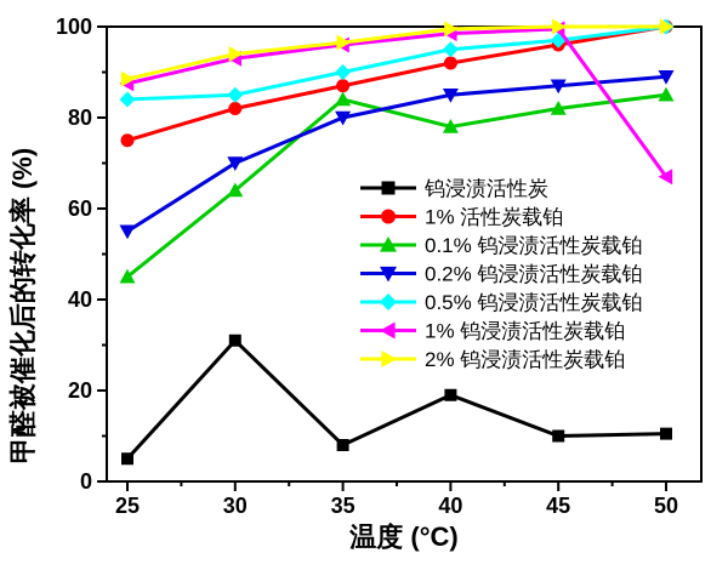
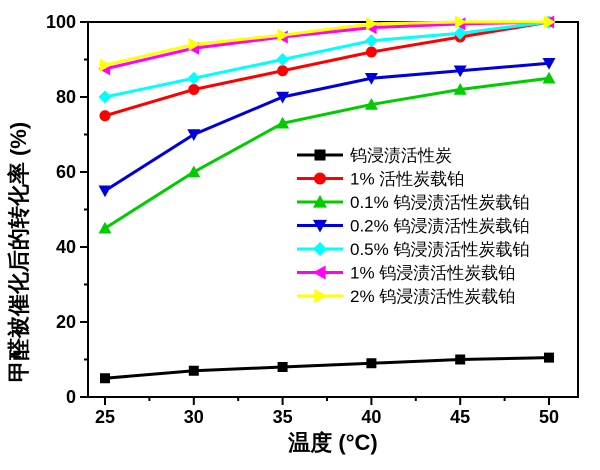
0.5% 钨浸渍活性炭载铂/25: 84 -> 80
钨浸渍活性炭/30: 31 -> 7
0.1% 钨浸渍活性炭载铂/30: 64 -> 60
0.1% 钨浸渍活性炭载铂/35: 84 -> 73
钨浸渍活性炭/40: 19 -> 9
1% 钨浸渍活性炭载铂/50: 67 -> 100
